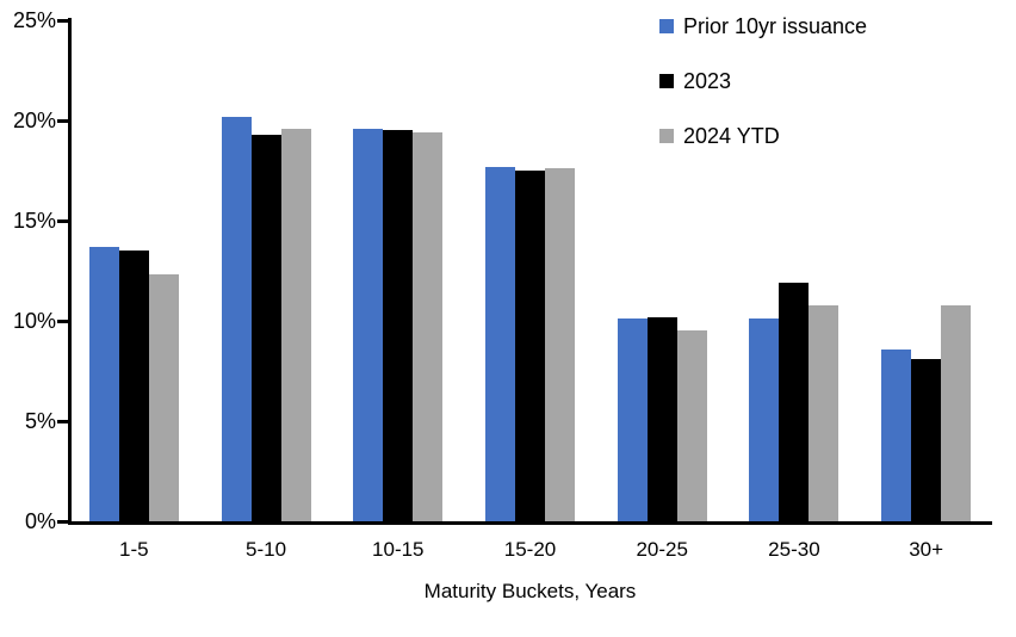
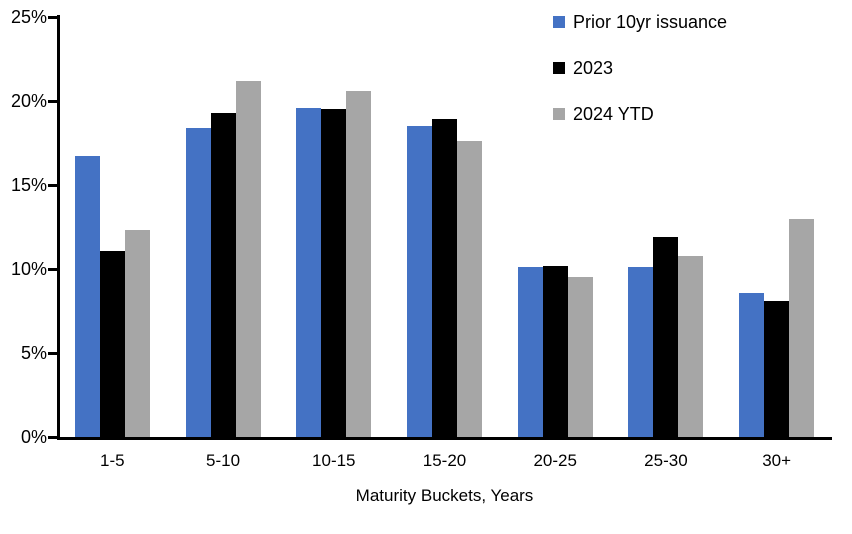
Prior 10yr issuance/1-5: 13.7% -> 16.7%
2023/1-5: 13.5% -> 11.1%
Prior 10yr issuance/5-10: 20.2% -> 18.4%
2024 YTD/5-10: 19.6% -> 21.2%
2024 YTD/10-15: 19.4% -> 20.6%
Prior 10yr issuance/15-20: 17.7% -> 18.5%
2023/15-20: 17.5% -> 18.9%
2024 YTD/30+: 10.8% -> 13.0%
